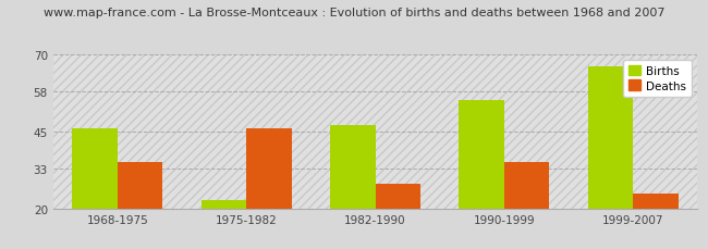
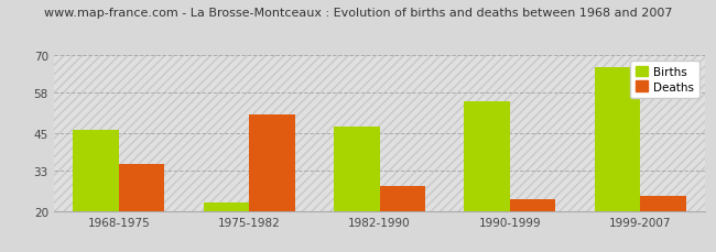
Deaths/1975-1982: 46 -> 51
Deaths/1990-1999: 35 -> 24
